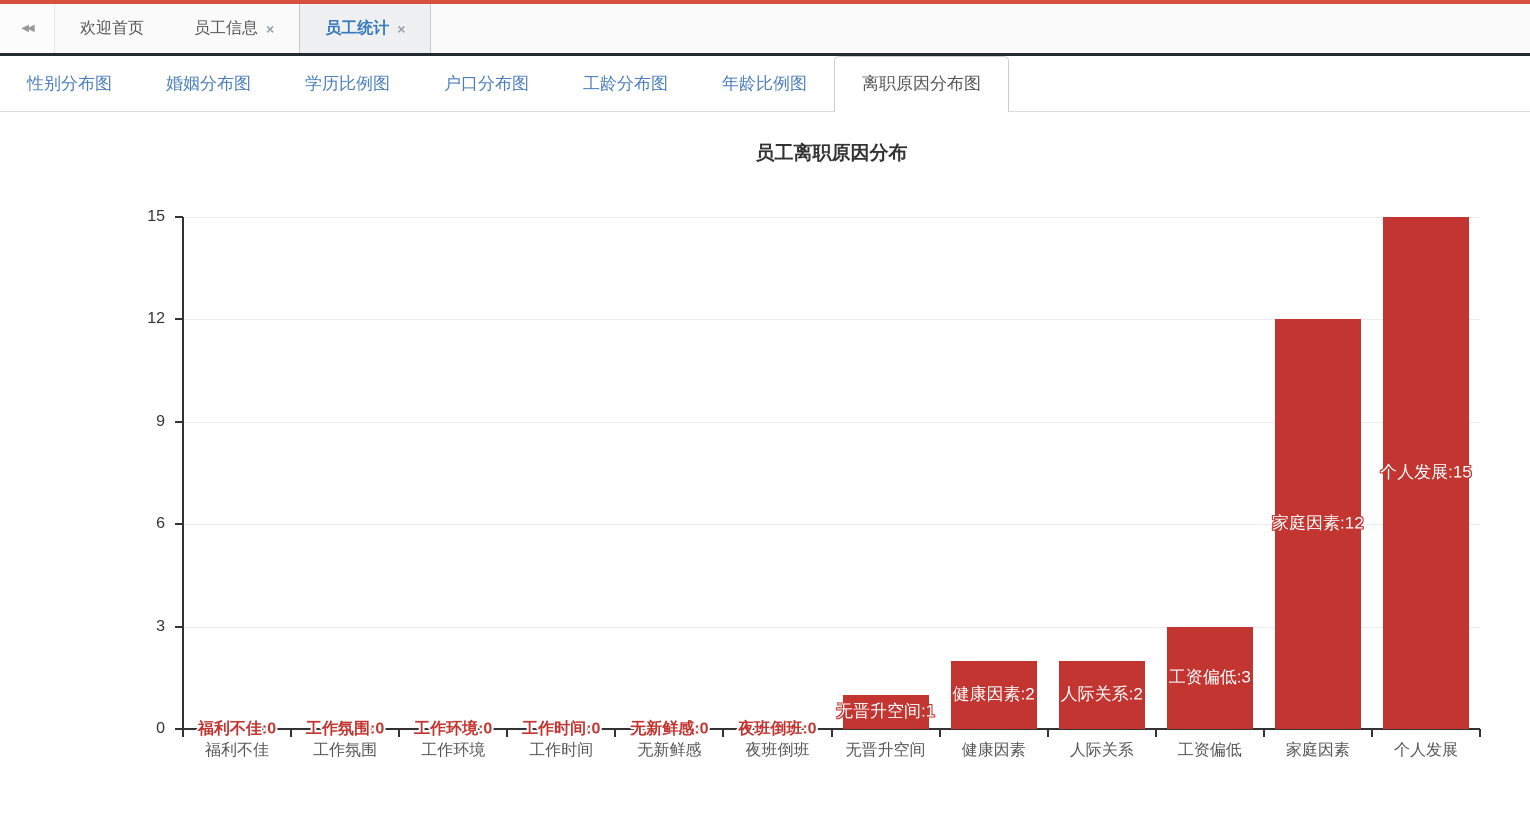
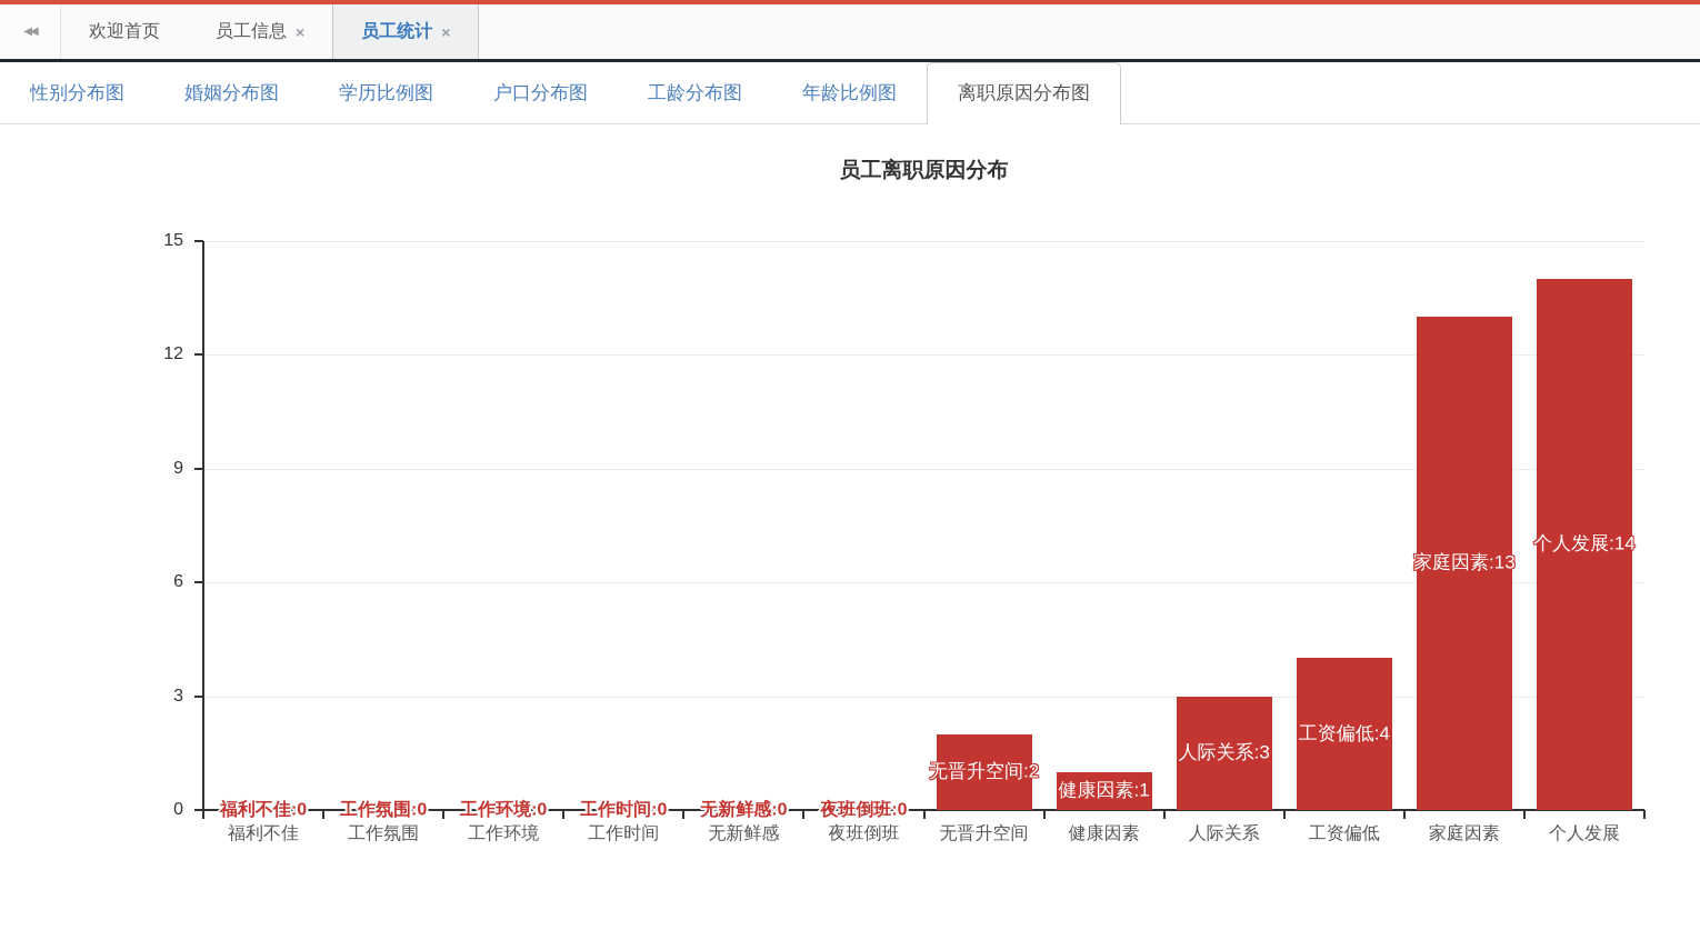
无晋升空间: 1 -> 2
健康因素: 2 -> 1
人际关系: 2 -> 3
工资偏低: 3 -> 4
家庭因素: 12 -> 13
个人发展: 15 -> 14
